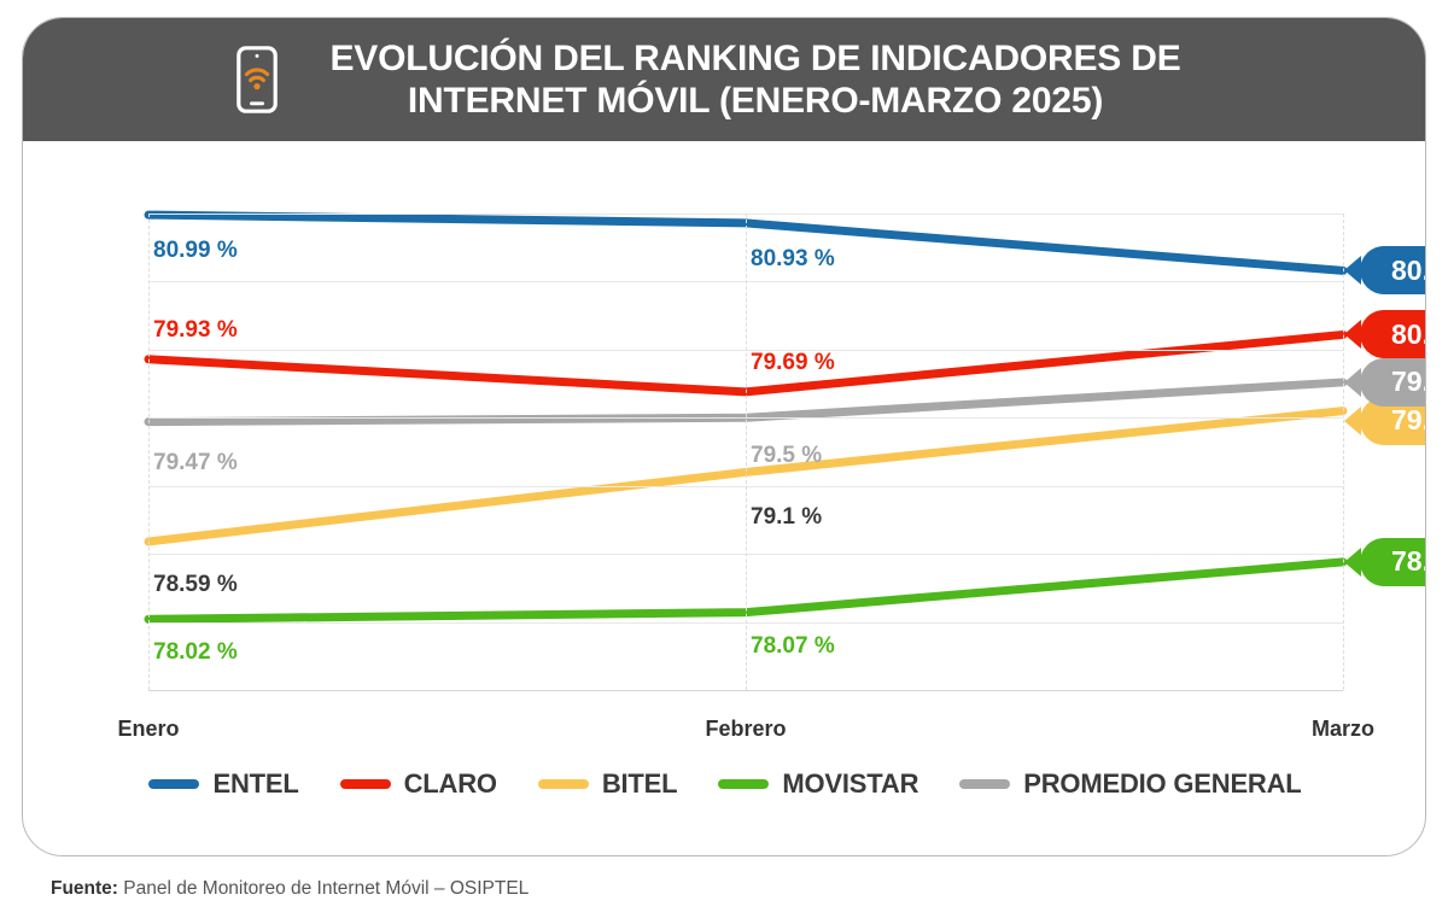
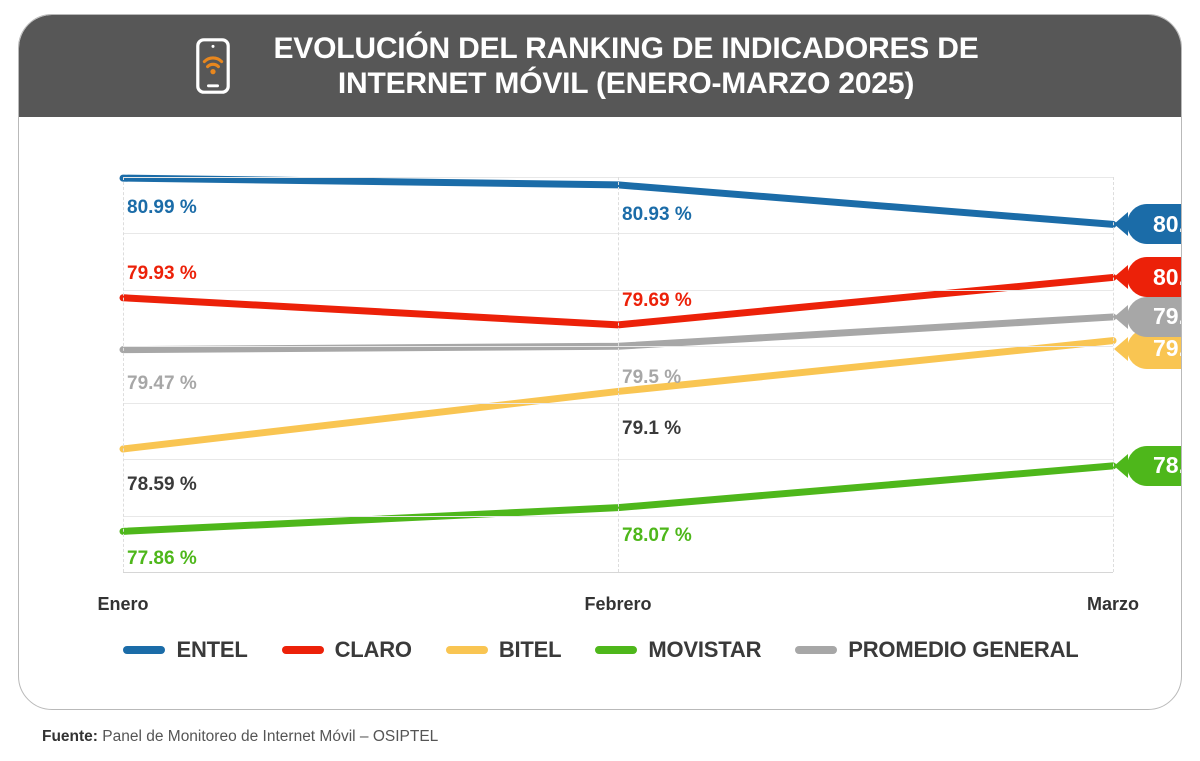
MOVISTAR/Enero: 78.02 -> 77.86
